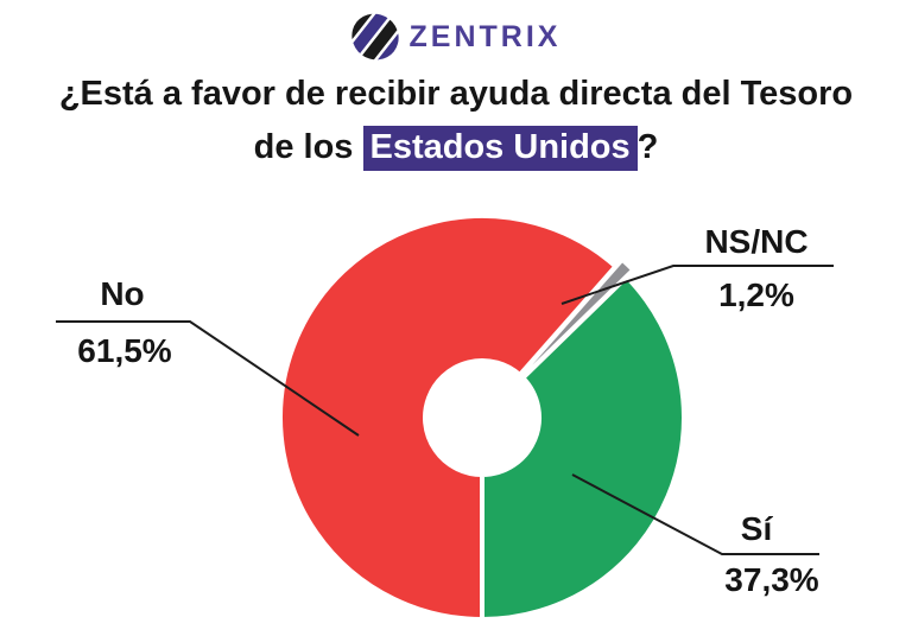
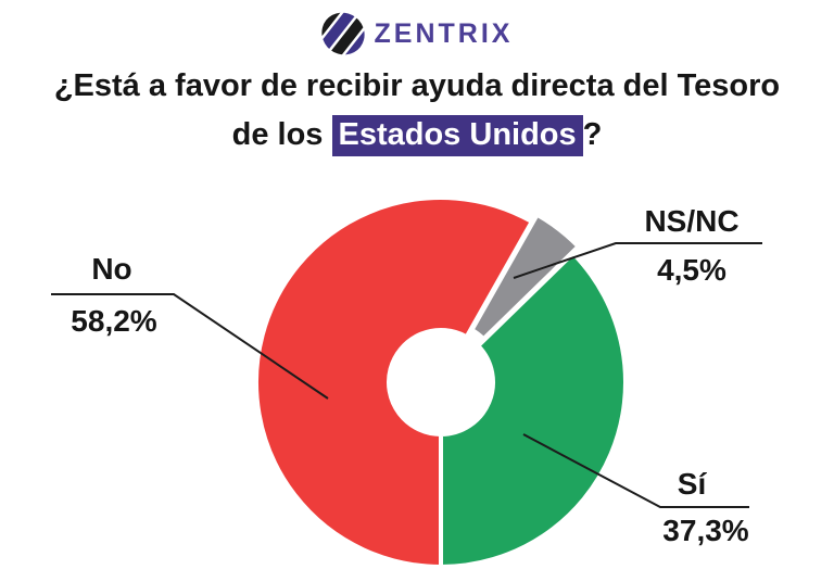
No: 61,5% -> 58,2%
NS/NC: 1,2% -> 4,5%
